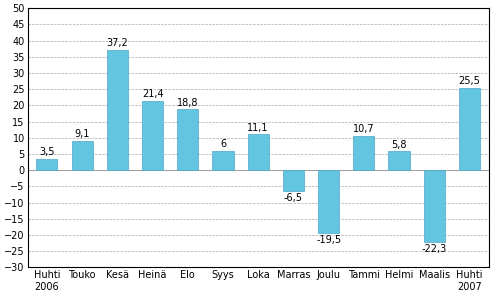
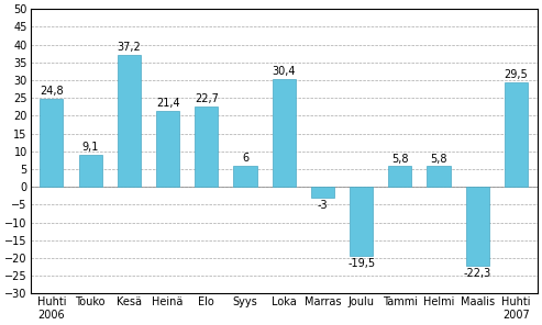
Huhti 2006: 3,5 -> 24,8
Elo: 18,8 -> 22,7
Loka: 11,1 -> 30,4
Marras: -6,5 -> -3
Tammi: 10,7 -> 5,8
Huhti 2007: 25,5 -> 29,5
